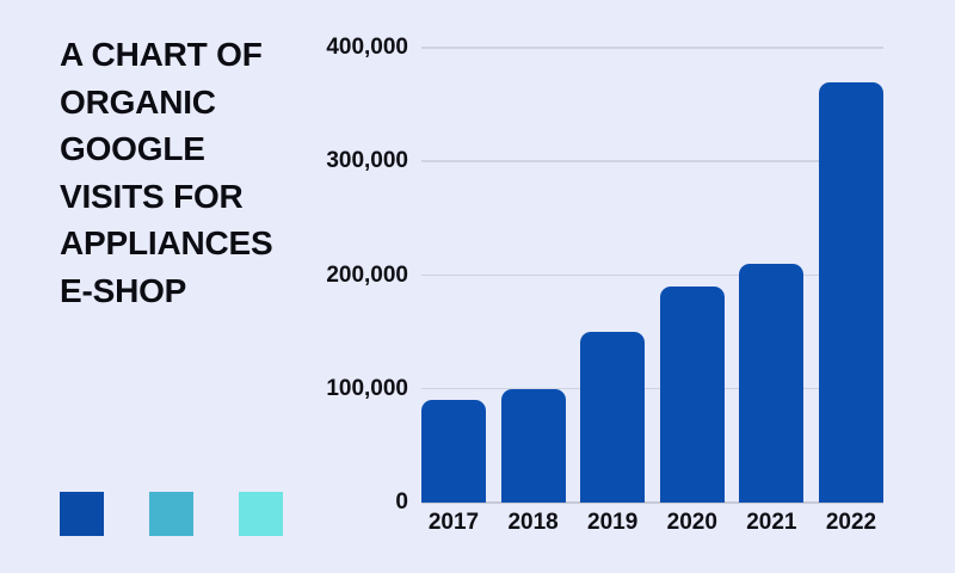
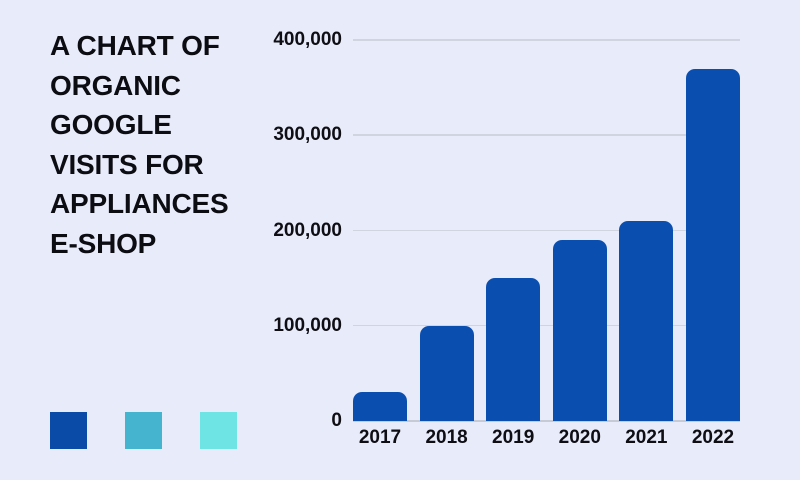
2017: 90000 -> 30000
